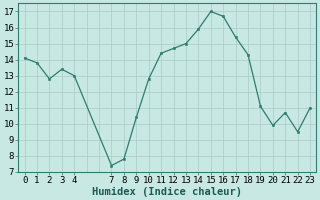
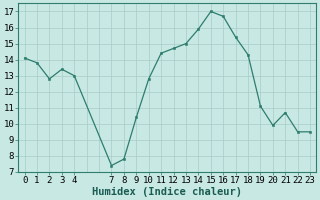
23: 11.0 -> 9.5
